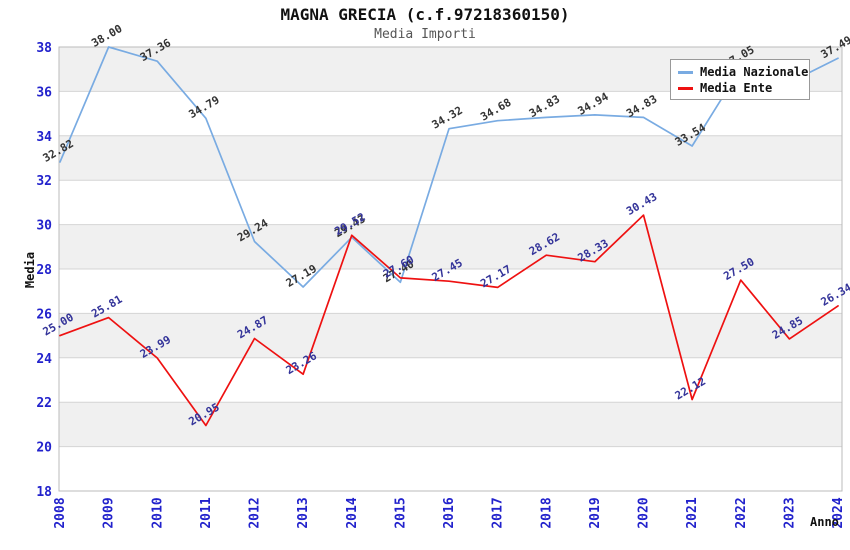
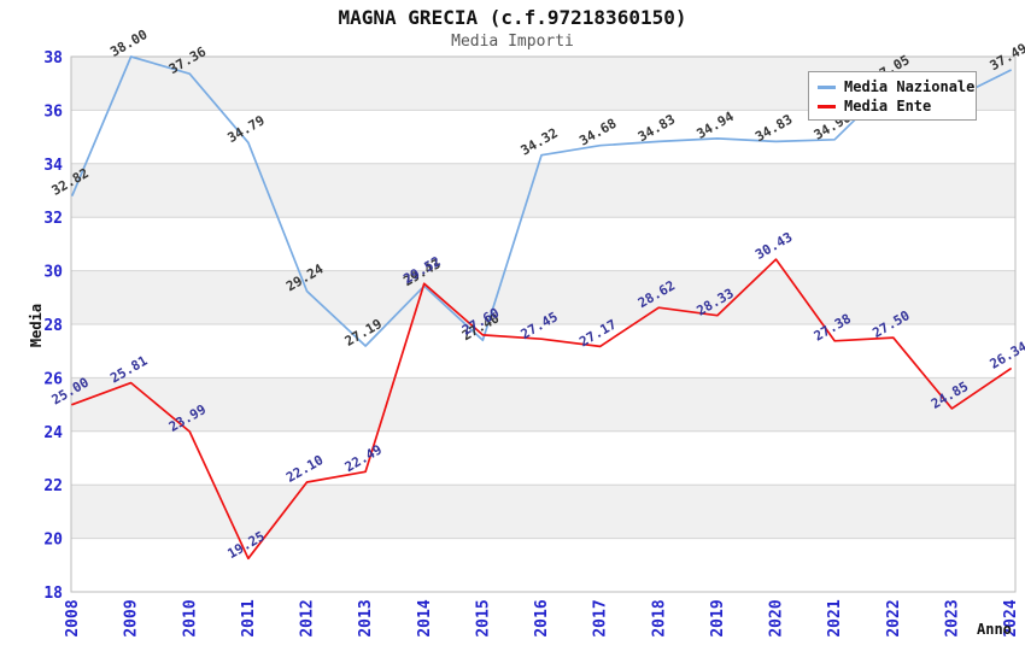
Media Ente/2011: 20.95 -> 19.25
Media Ente/2012: 24.87 -> 22.10
Media Ente/2013: 23.26 -> 22.49
Media Nazionale/2021: 33.54 -> 34.90
Media Ente/2021: 22.12 -> 27.38
